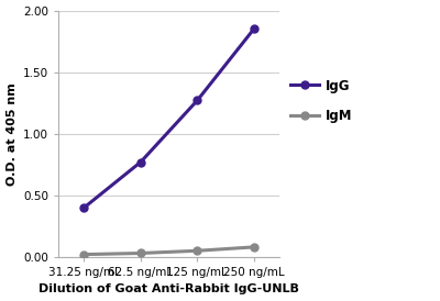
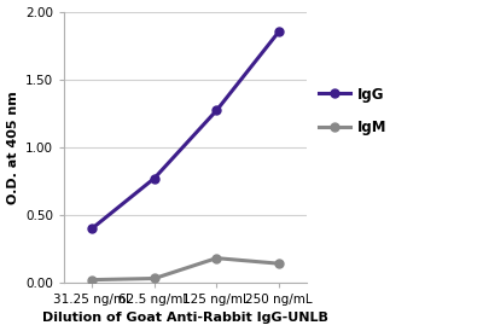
IgM/125 ng/mL: 0.05 -> 0.18
IgM/250 ng/mL: 0.08 -> 0.14
